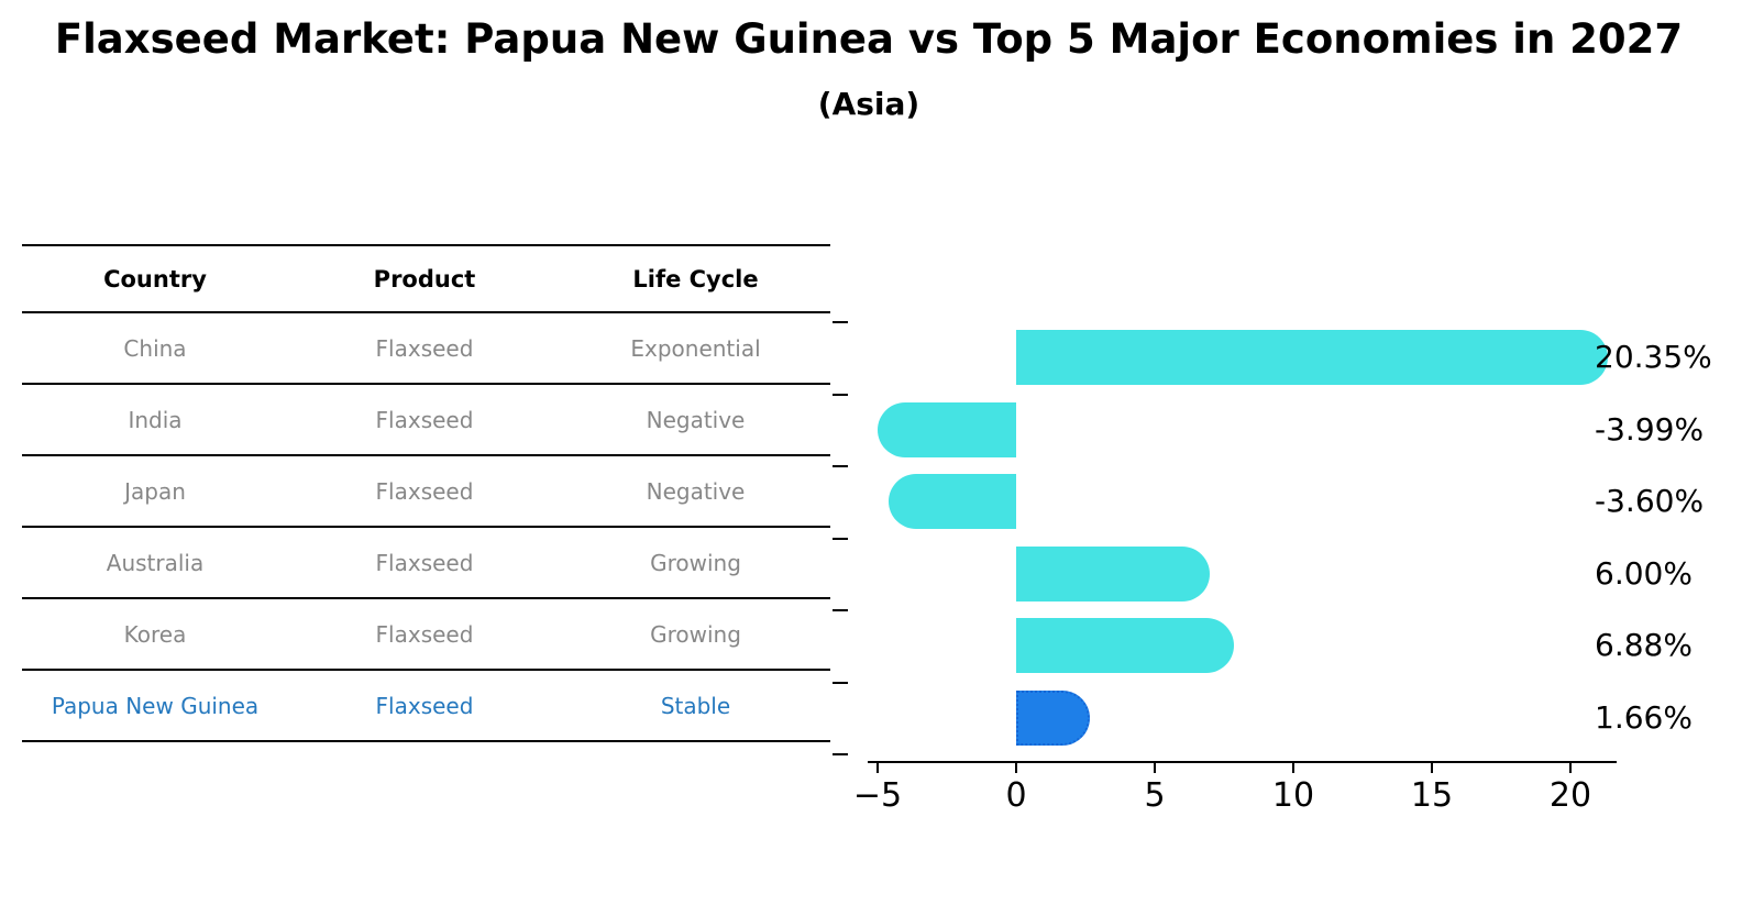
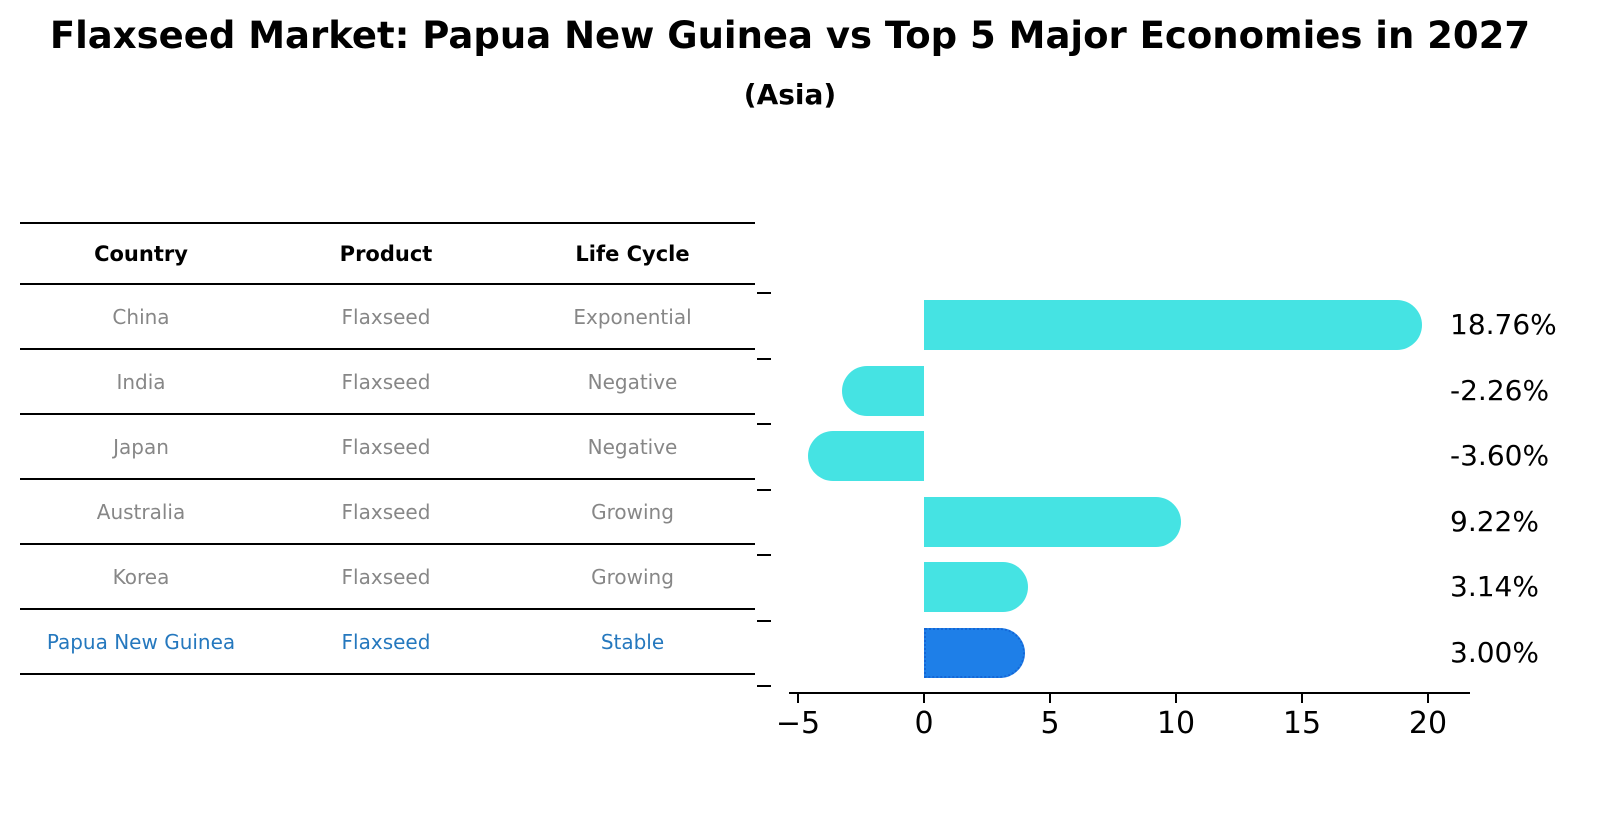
China: 20.35% -> 18.76%
India: -3.99% -> -2.26%
Australia: 6.00% -> 9.22%
Korea: 6.88% -> 3.14%
Papua New Guinea: 1.66% -> 3.00%
